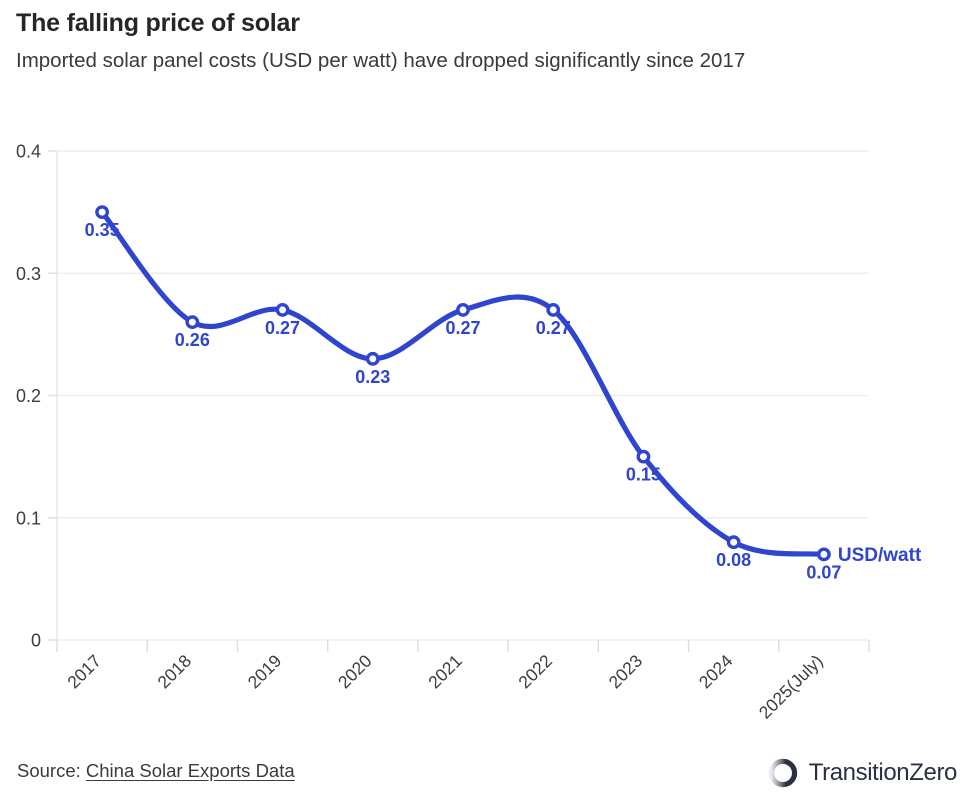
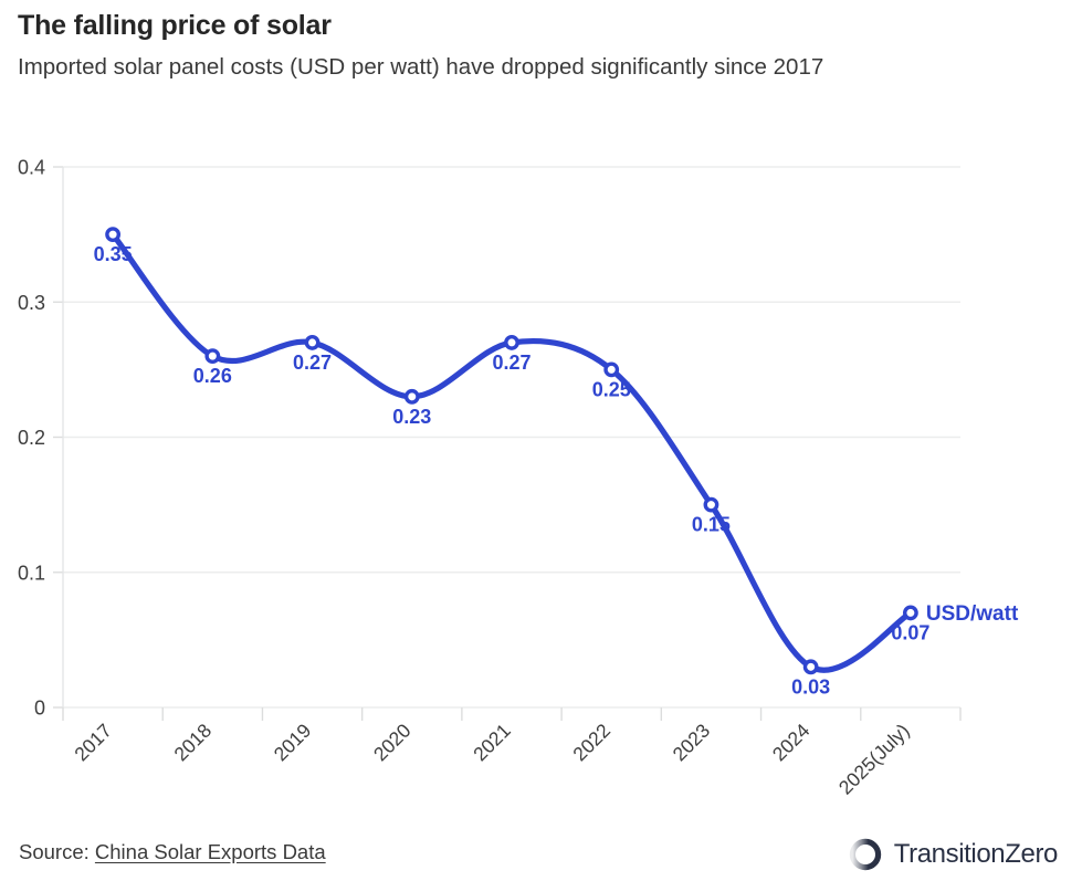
2022: 0.27 -> 0.25
2024: 0.08 -> 0.03
